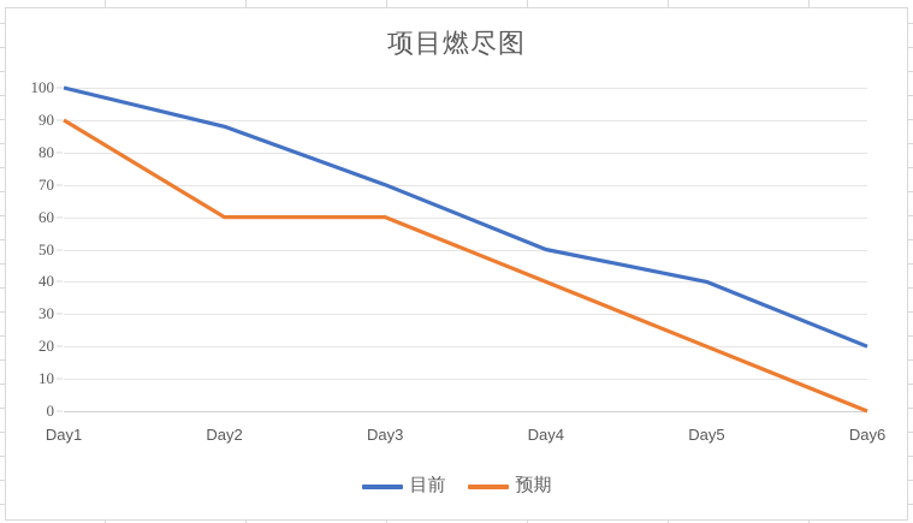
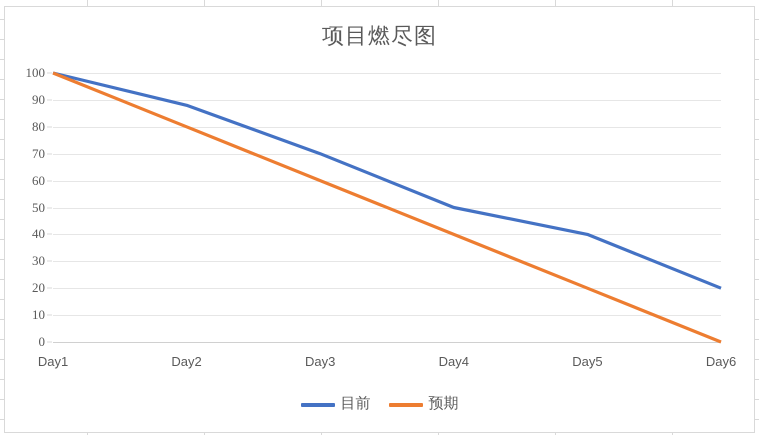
预期/Day1: 90 -> 100
预期/Day2: 60 -> 80
